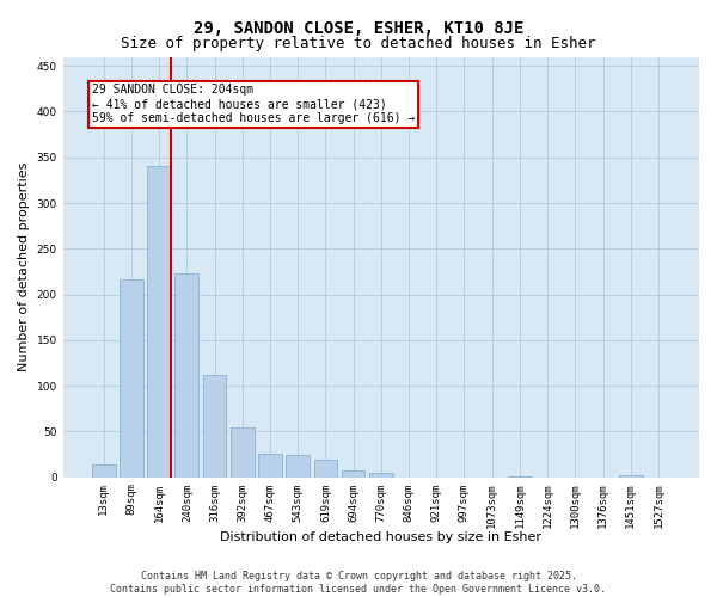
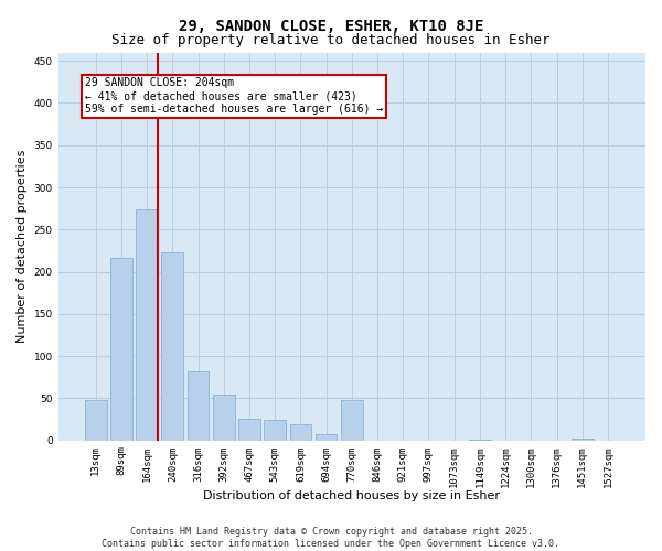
13sqm: 14 -> 48
164sqm: 340 -> 274
316sqm: 112 -> 82
770sqm: 5 -> 48
